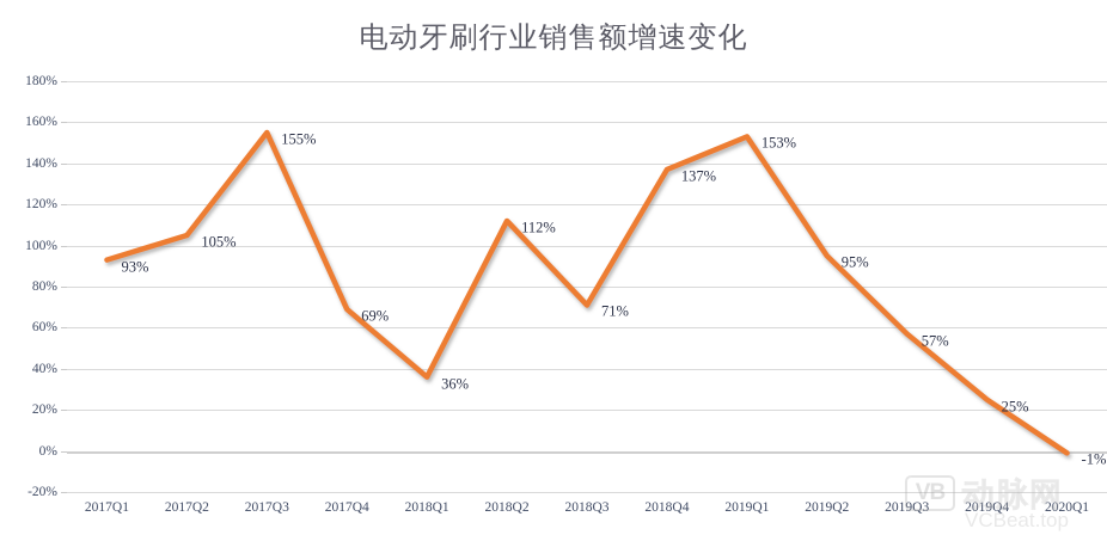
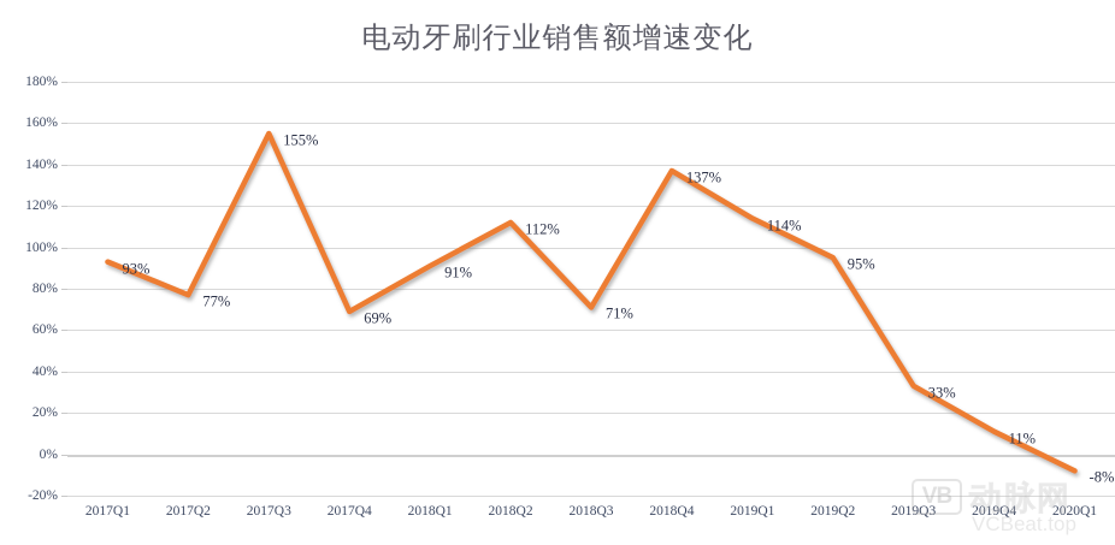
2017Q2: 105% -> 77%
2018Q1: 36% -> 91%
2019Q1: 153% -> 114%
2019Q3: 57% -> 33%
2019Q4: 25% -> 11%
2020Q1: -1% -> -8%
